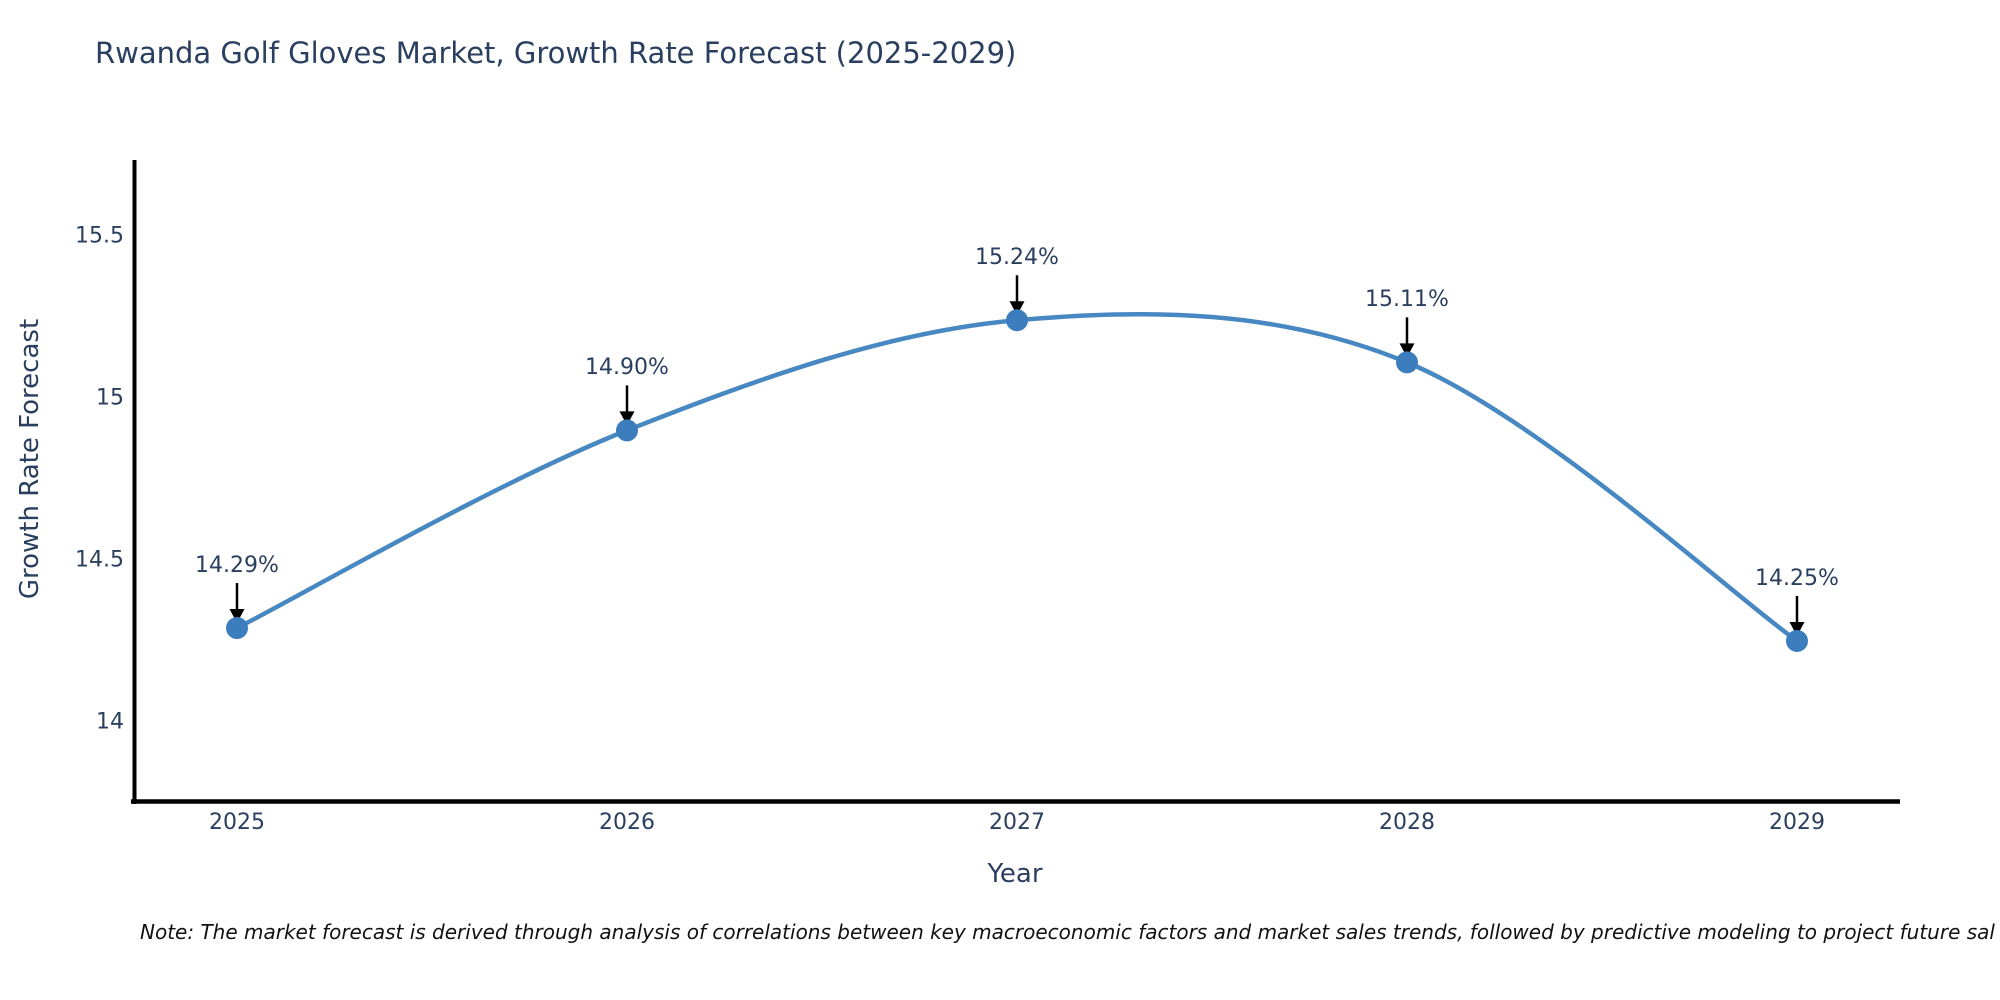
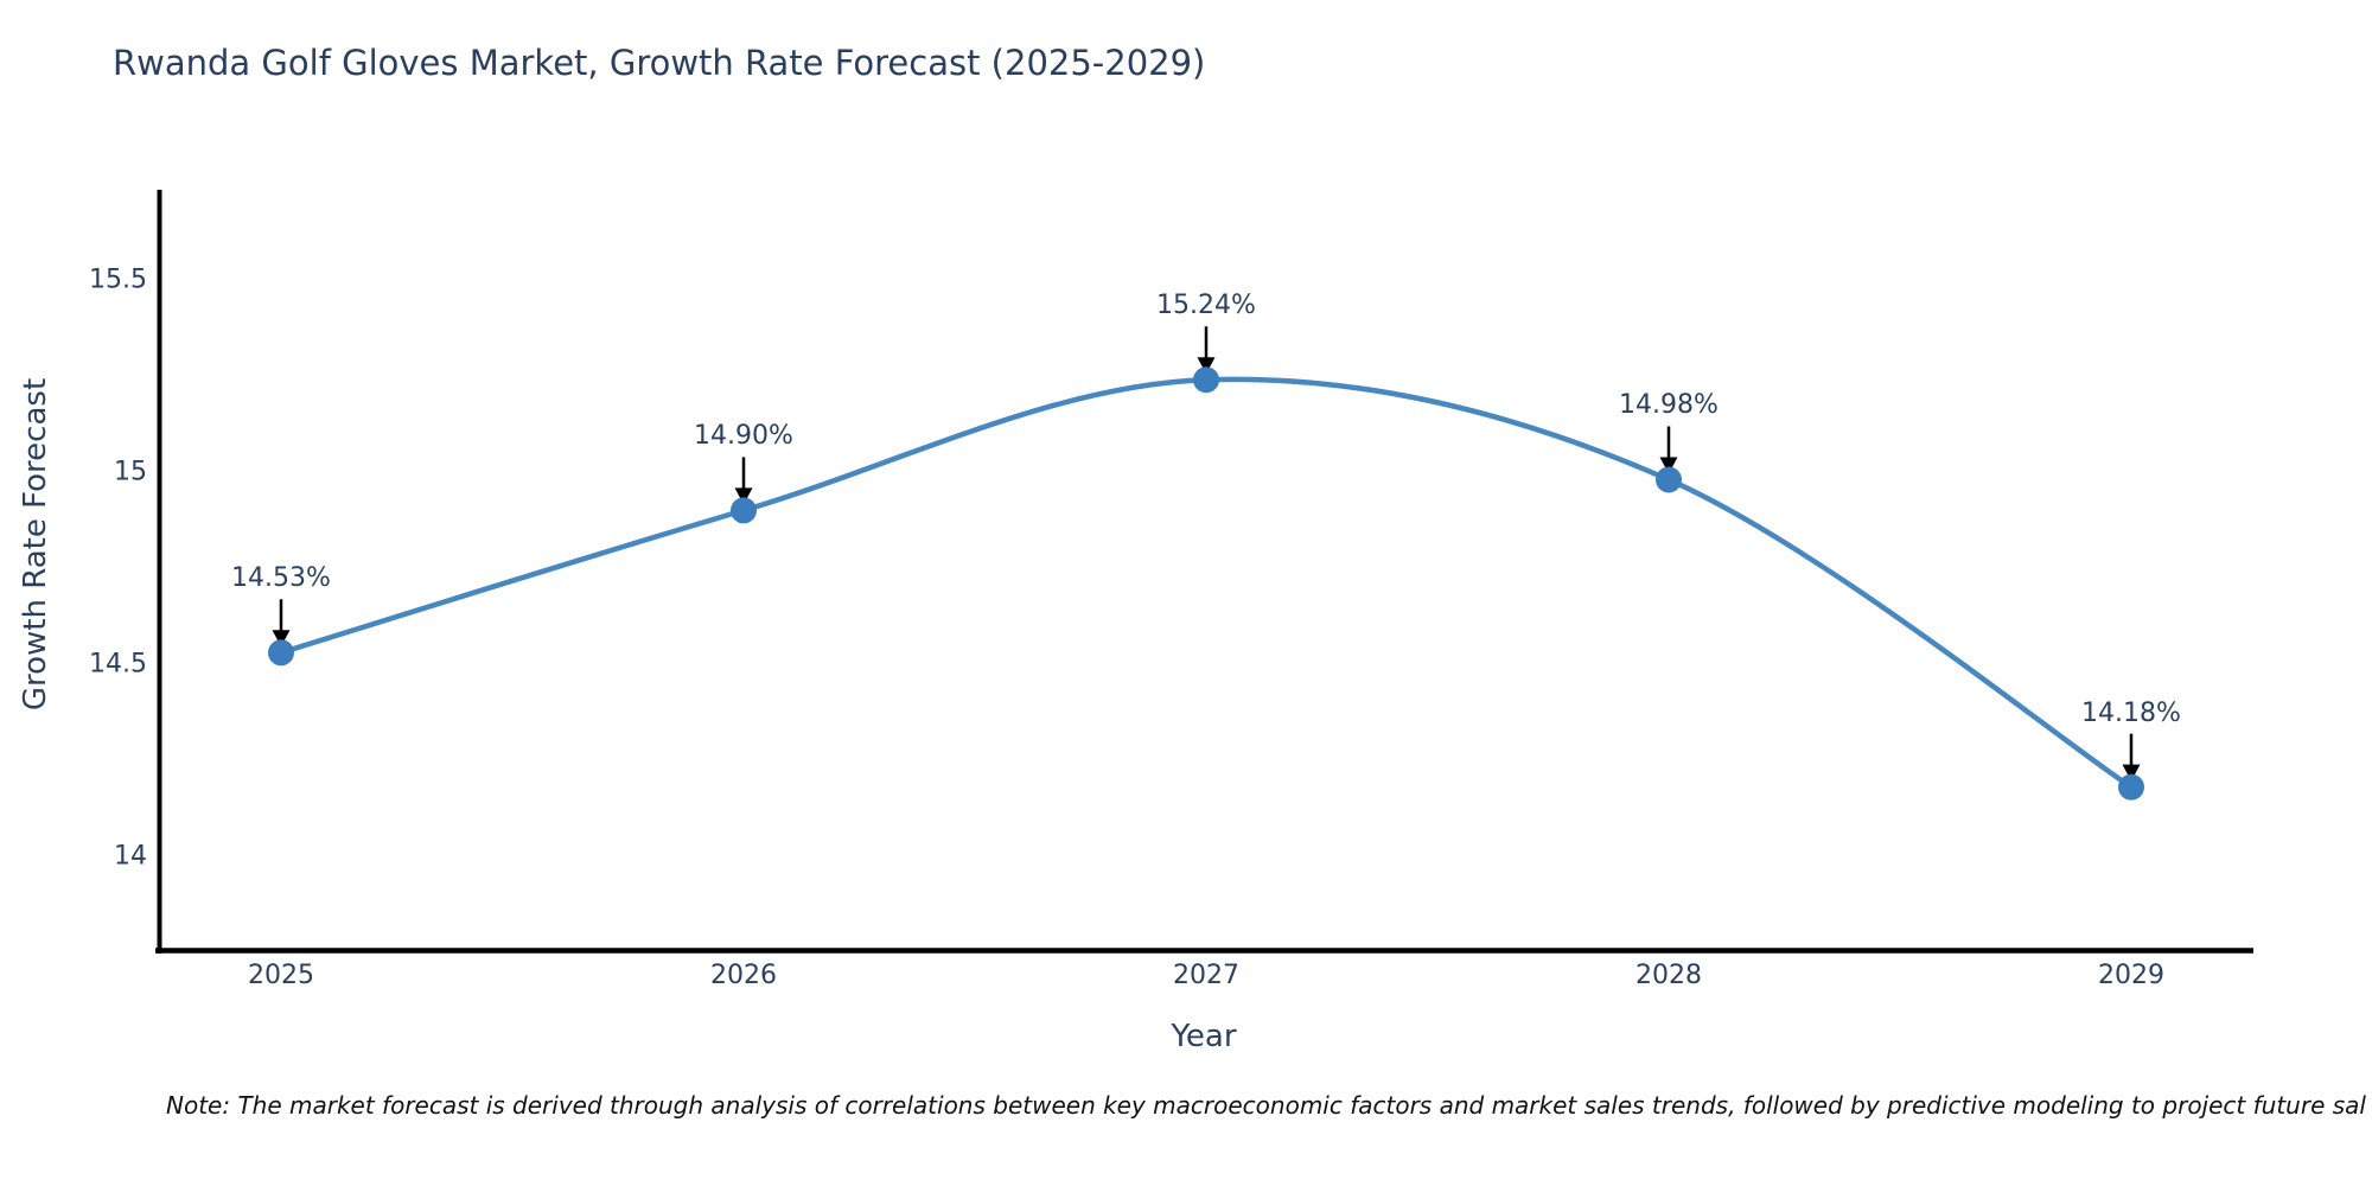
2025: 14.29% -> 14.53%
2028: 15.11% -> 14.98%
2029: 14.25% -> 14.18%
